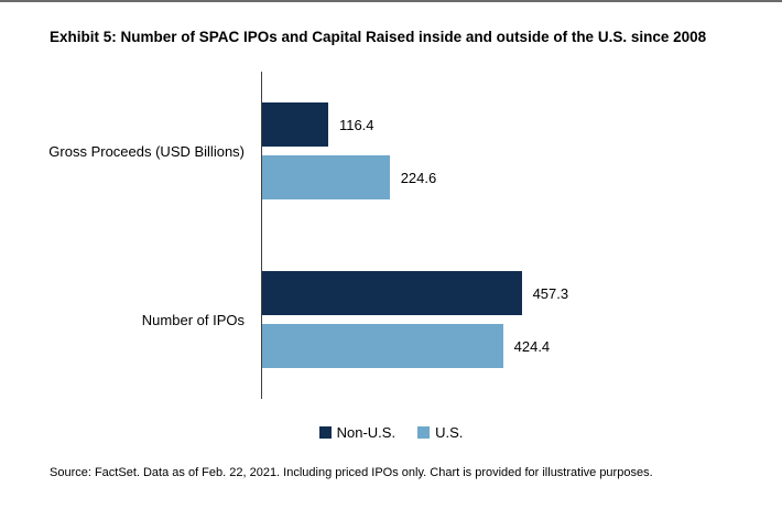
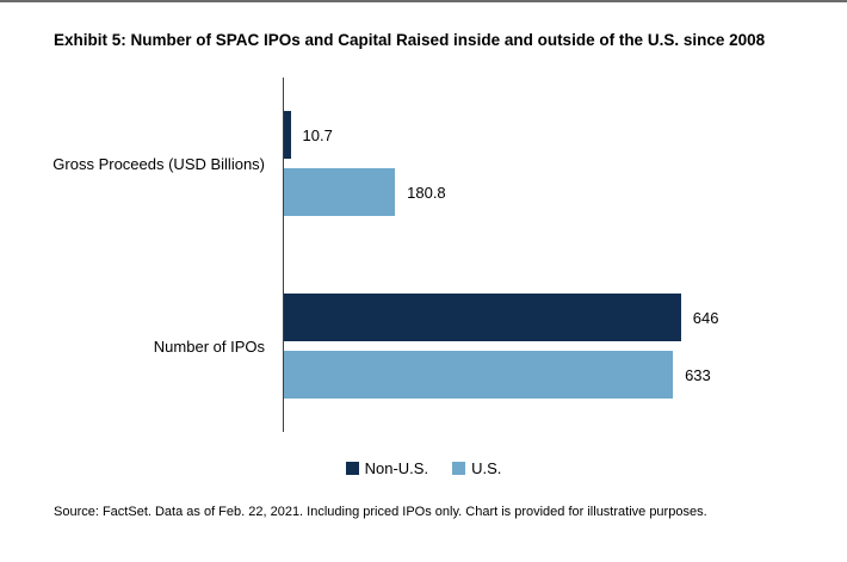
Non-U.S./Gross Proceeds (USD Billions): 116.4 -> 10.7
U.S./Gross Proceeds (USD Billions): 224.6 -> 180.8
Non-U.S./Number of IPOs: 457.3 -> 646
U.S./Number of IPOs: 424.4 -> 633
